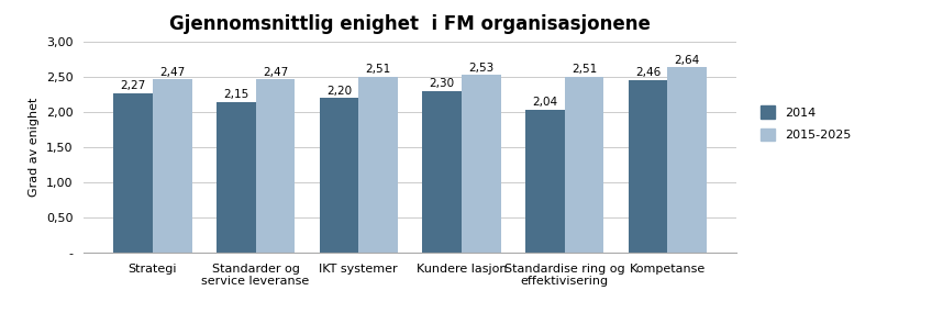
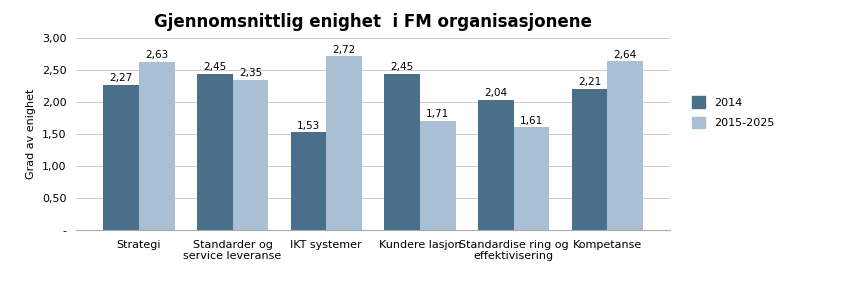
2015-2025/Strategi: 2,47 -> 2,63
2014/Standarder og service leveranse: 2,15 -> 2,45
2015-2025/Standarder og service leveranse: 2,47 -> 2,35
2014/IKT systemer: 2,20 -> 1,53
2015-2025/IKT systemer: 2,51 -> 2,72
2014/Kundere lasjon: 2,30 -> 2,45
2015-2025/Kundere lasjon: 2,53 -> 1,71
2015-2025/Standardise ring og effektivisering: 2,51 -> 1,61
2014/Kompetanse: 2,46 -> 2,21
